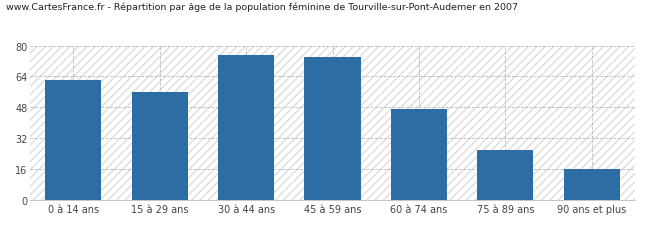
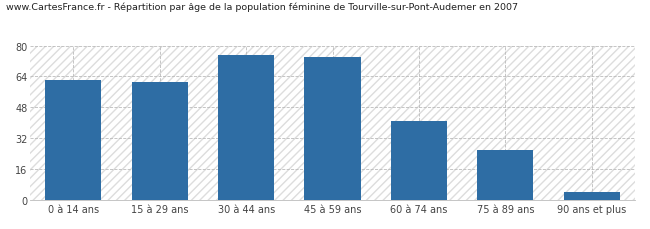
15 à 29 ans: 56 -> 61
60 à 74 ans: 47 -> 41
90 ans et plus: 16 -> 4
